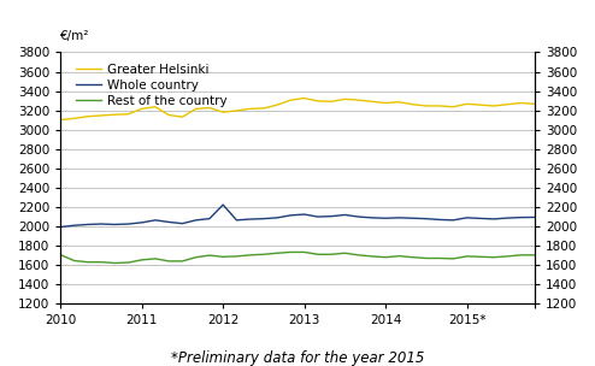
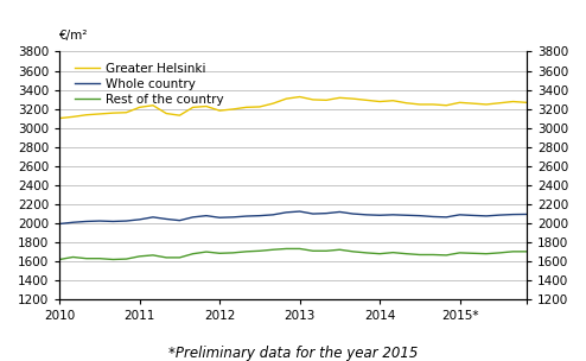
Rest of the country/2010: 1700 -> 1620
Whole country/2012: 2220 -> 2060
